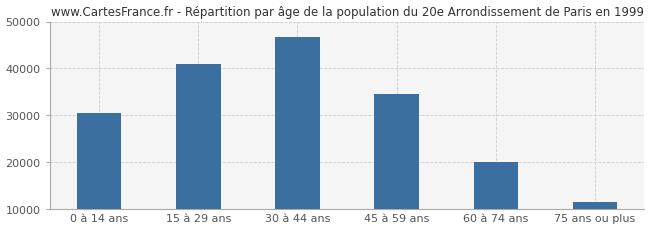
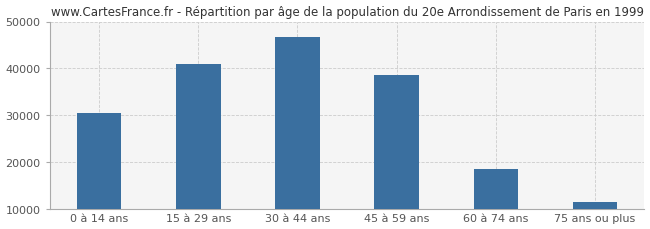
45 à 59 ans: 34500 -> 38500
60 à 74 ans: 19900 -> 18500
